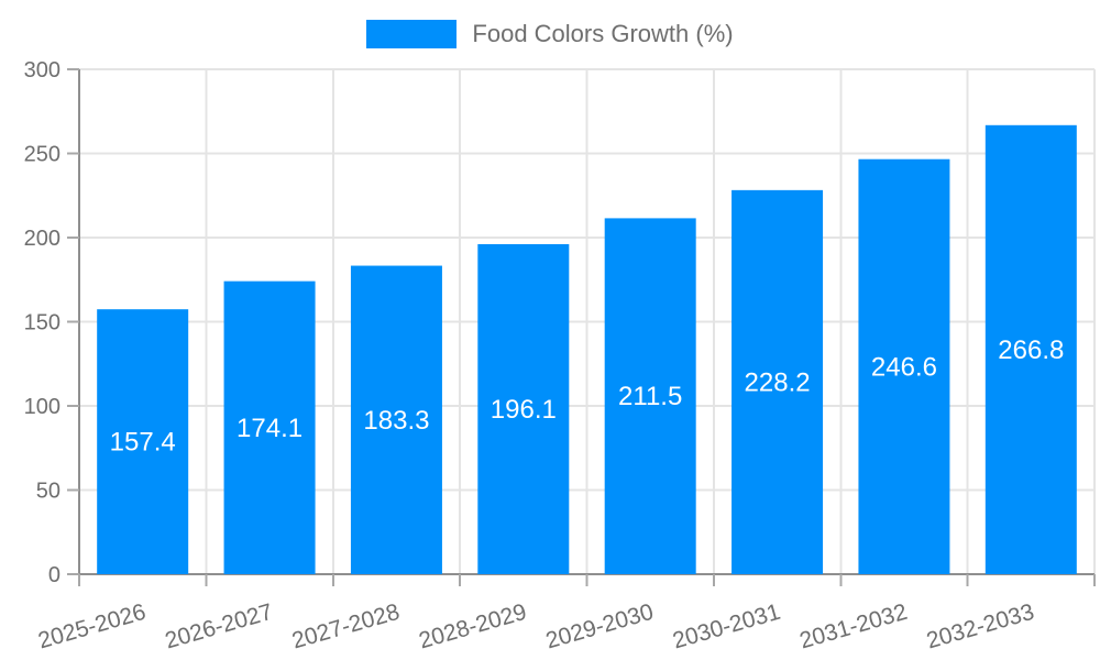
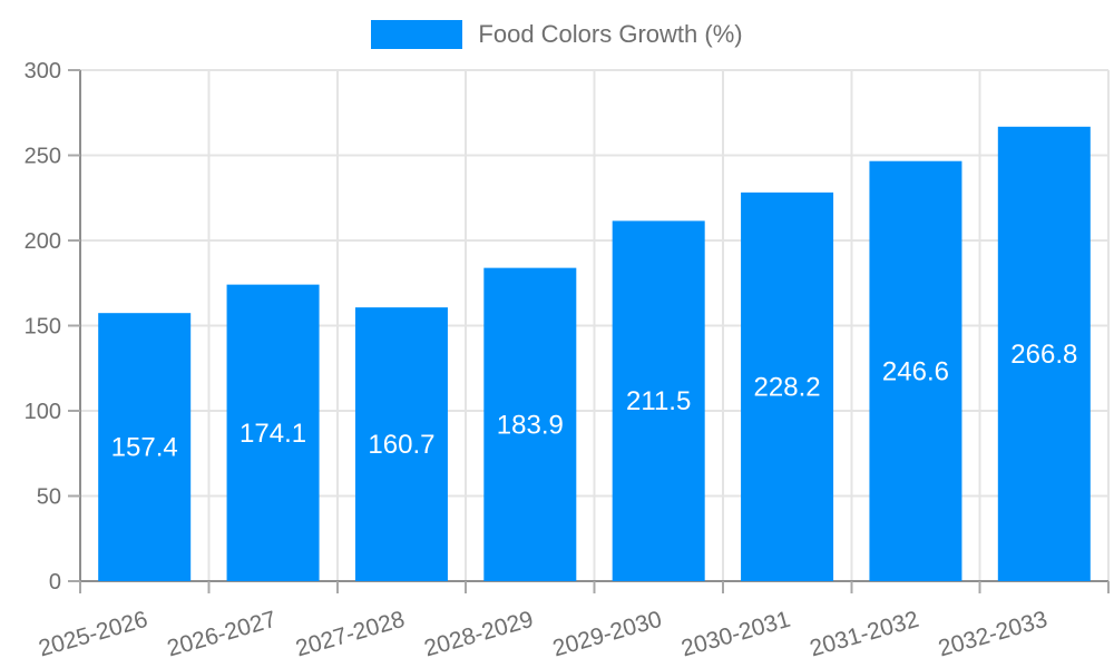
2027-2028: 183.3 -> 160.7
2028-2029: 196.1 -> 183.9
